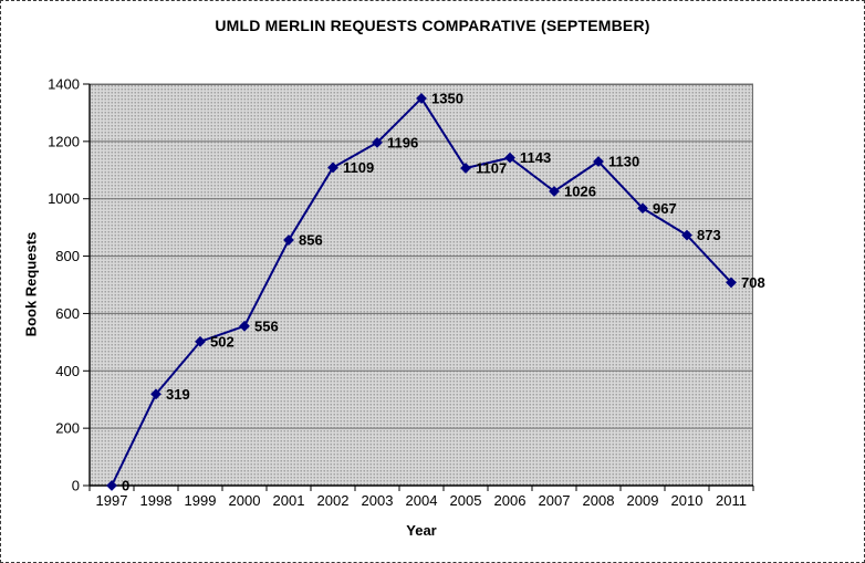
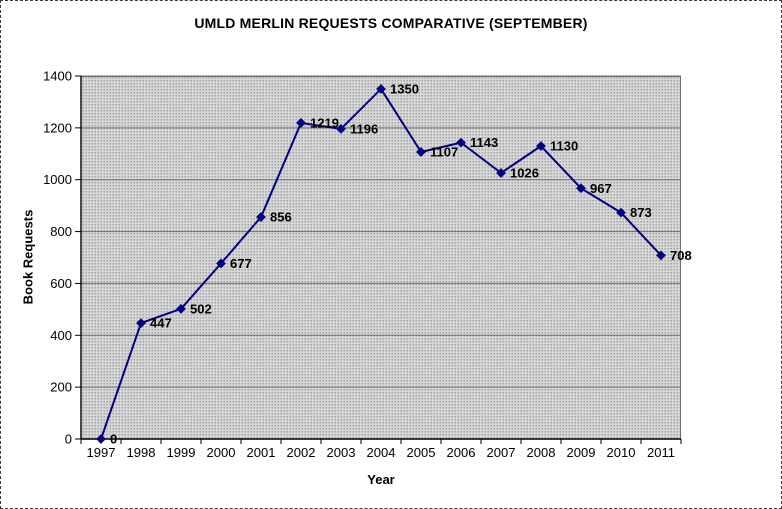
1998: 319 -> 447
2000: 556 -> 677
2002: 1109 -> 1219
